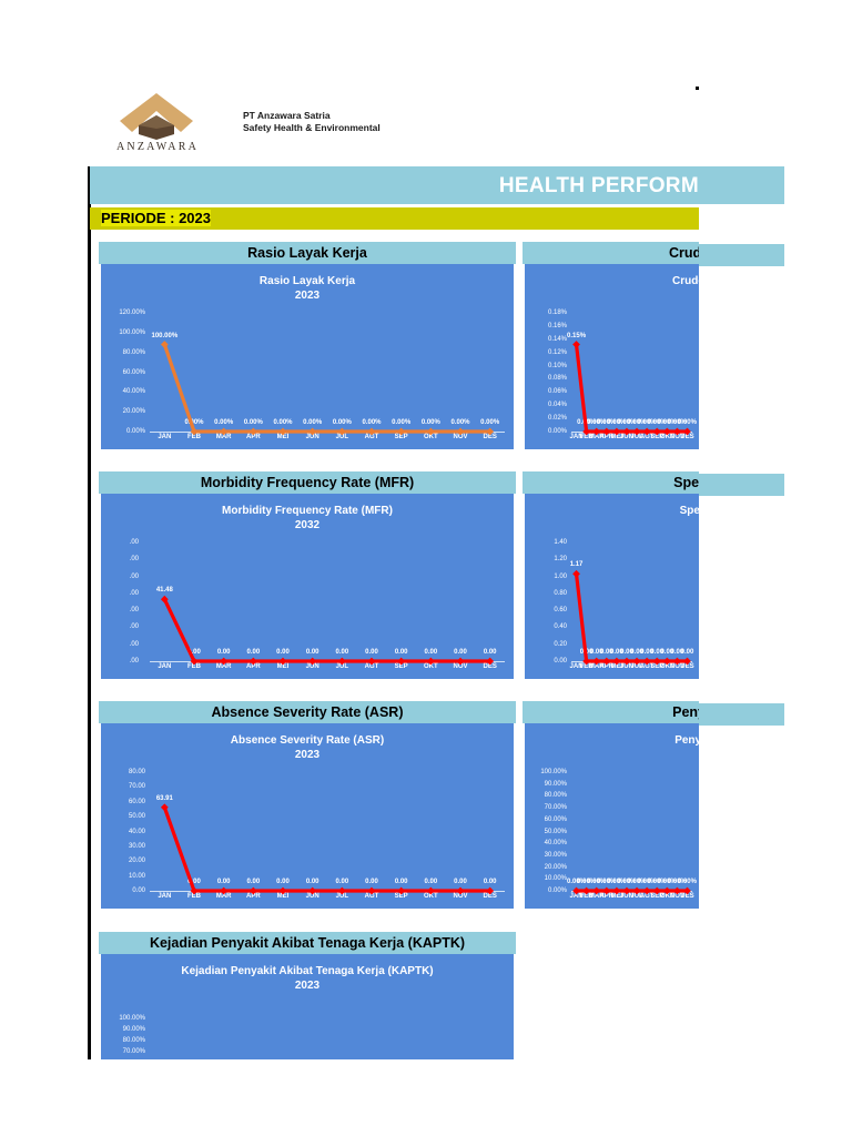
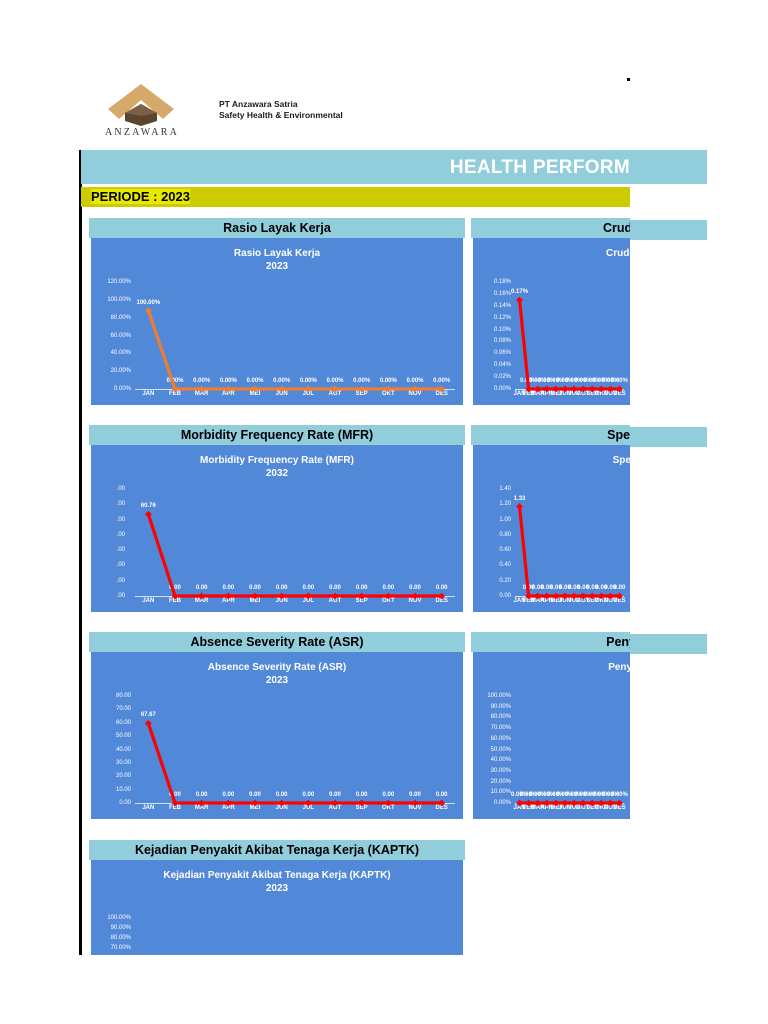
Crude M/JAN: 0.15% -> 0.17%
Morbidity Frequency Rate (MFR)/JAN: 41.48 -> 60.76
Spell S/JAN: 1.17 -> 1.33
Absence Severity Rate (ASR)/JAN: 63.91 -> 67.67
